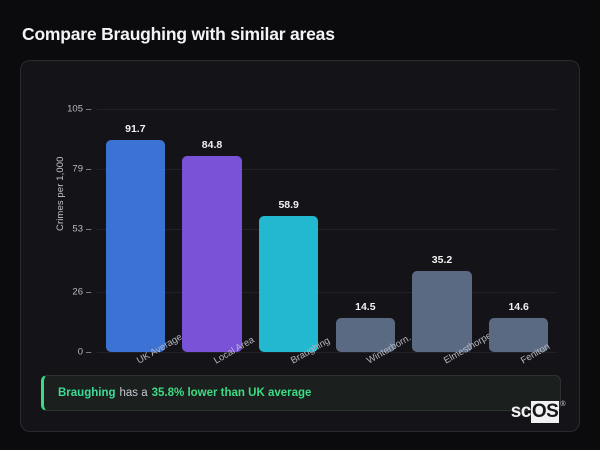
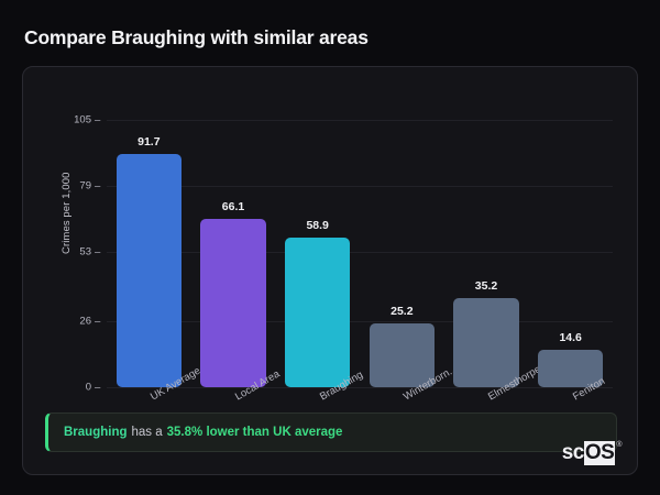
Local Area: 84.8 -> 66.1
Winterborn...: 14.5 -> 25.2
